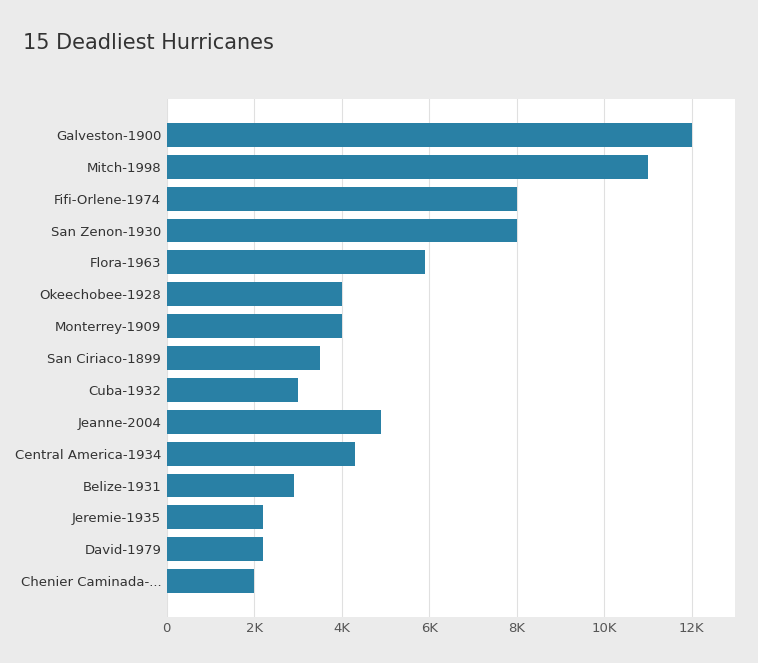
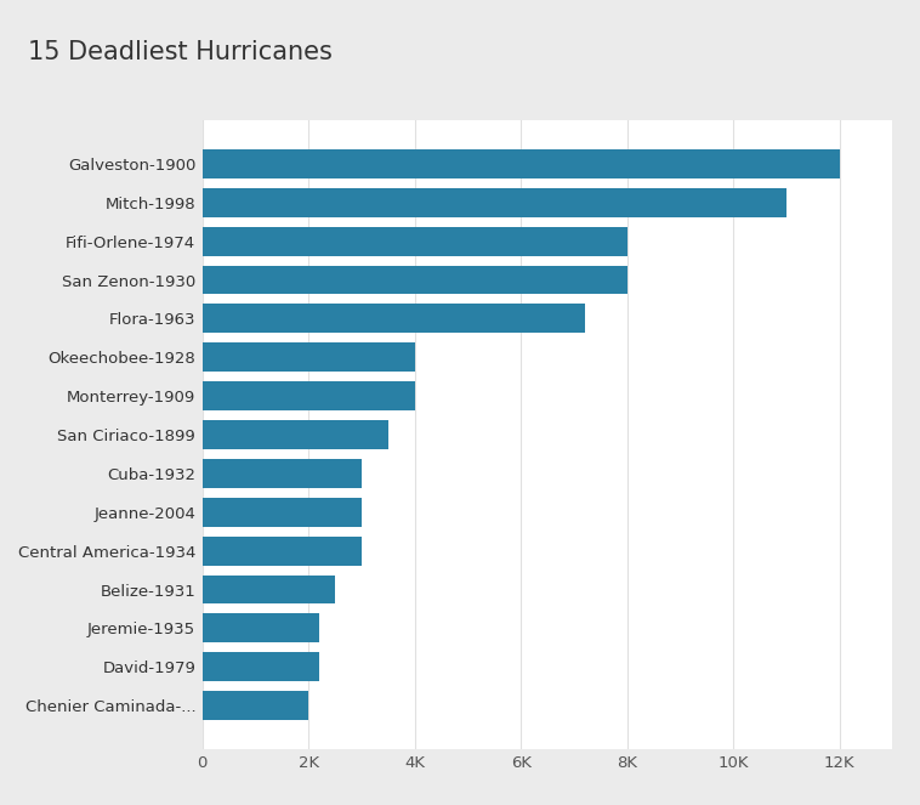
Flora-1963: 5.9K -> 7.2K
Jeanne-2004: 4.9K -> 3.0K
Central America-1934: 4.3K -> 3.0K
Belize-1931: 2.9K -> 2.5K
